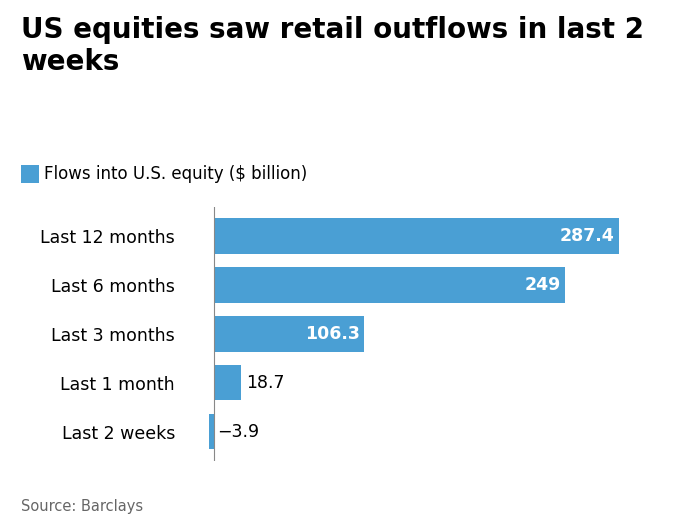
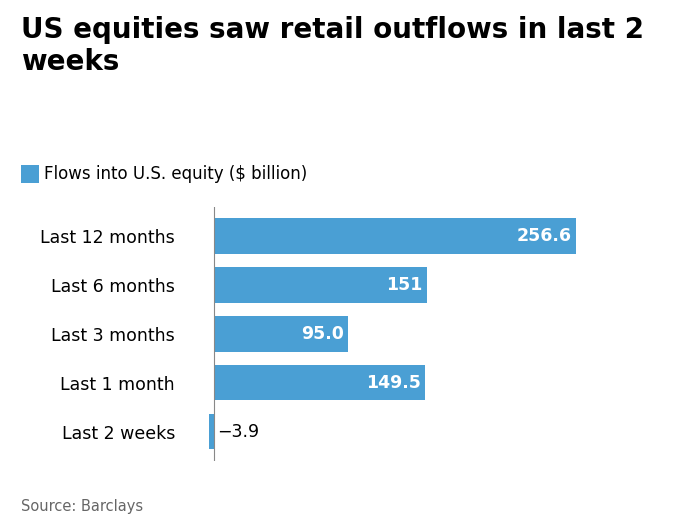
Last 12 months: 287.4 -> 256.6
Last 6 months: 249 -> 151
Last 3 months: 106.3 -> 95.0
Last 1 month: 18.7 -> 149.5
